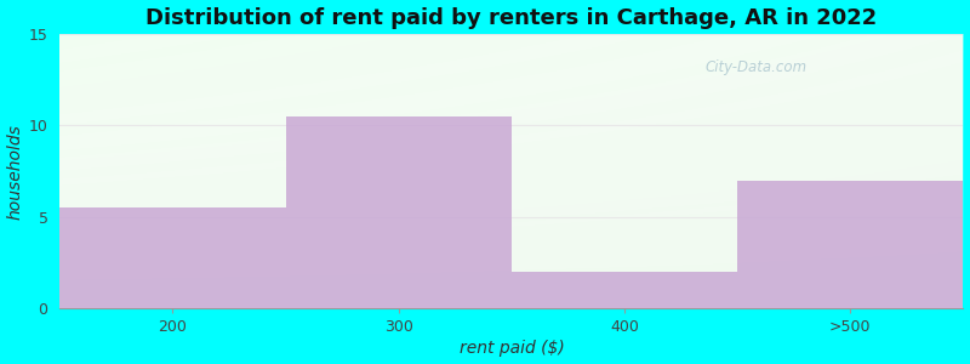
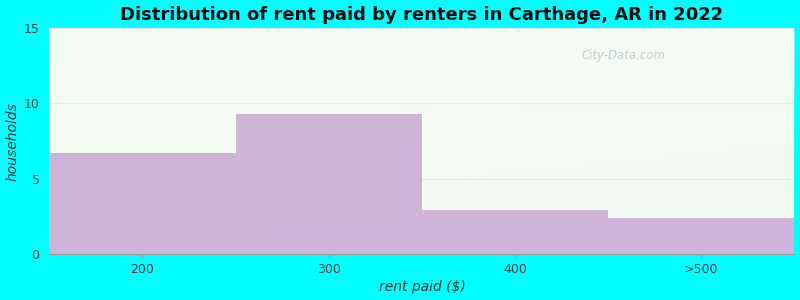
200: 5.5 -> 6.7
300: 10.5 -> 9.3
400: 2.0 -> 2.9
>500: 7.0 -> 2.4
